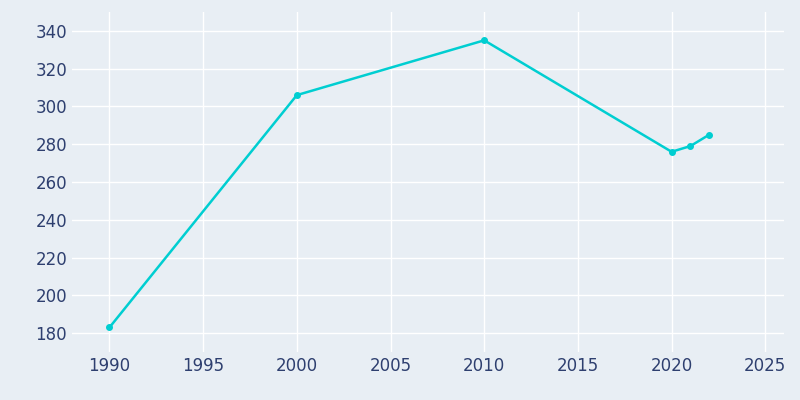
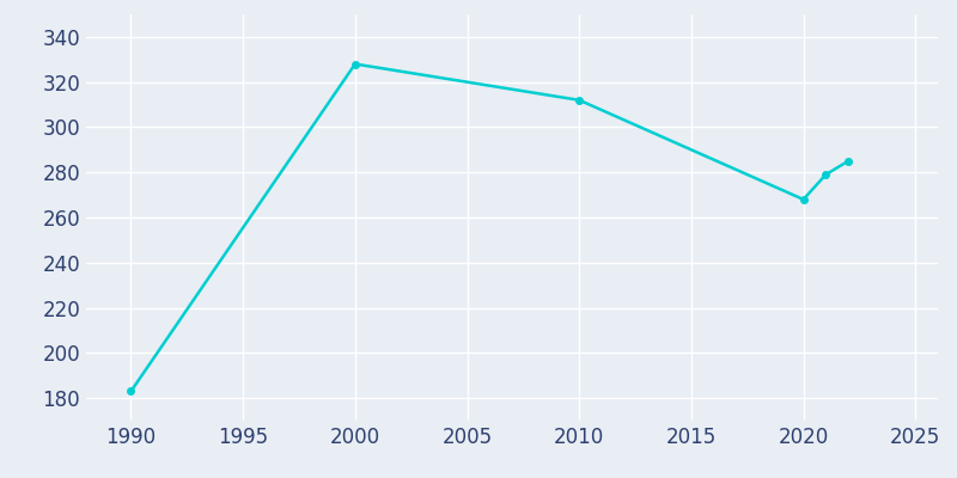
2000: 306 -> 328
2010: 335 -> 312
2020: 276 -> 268
